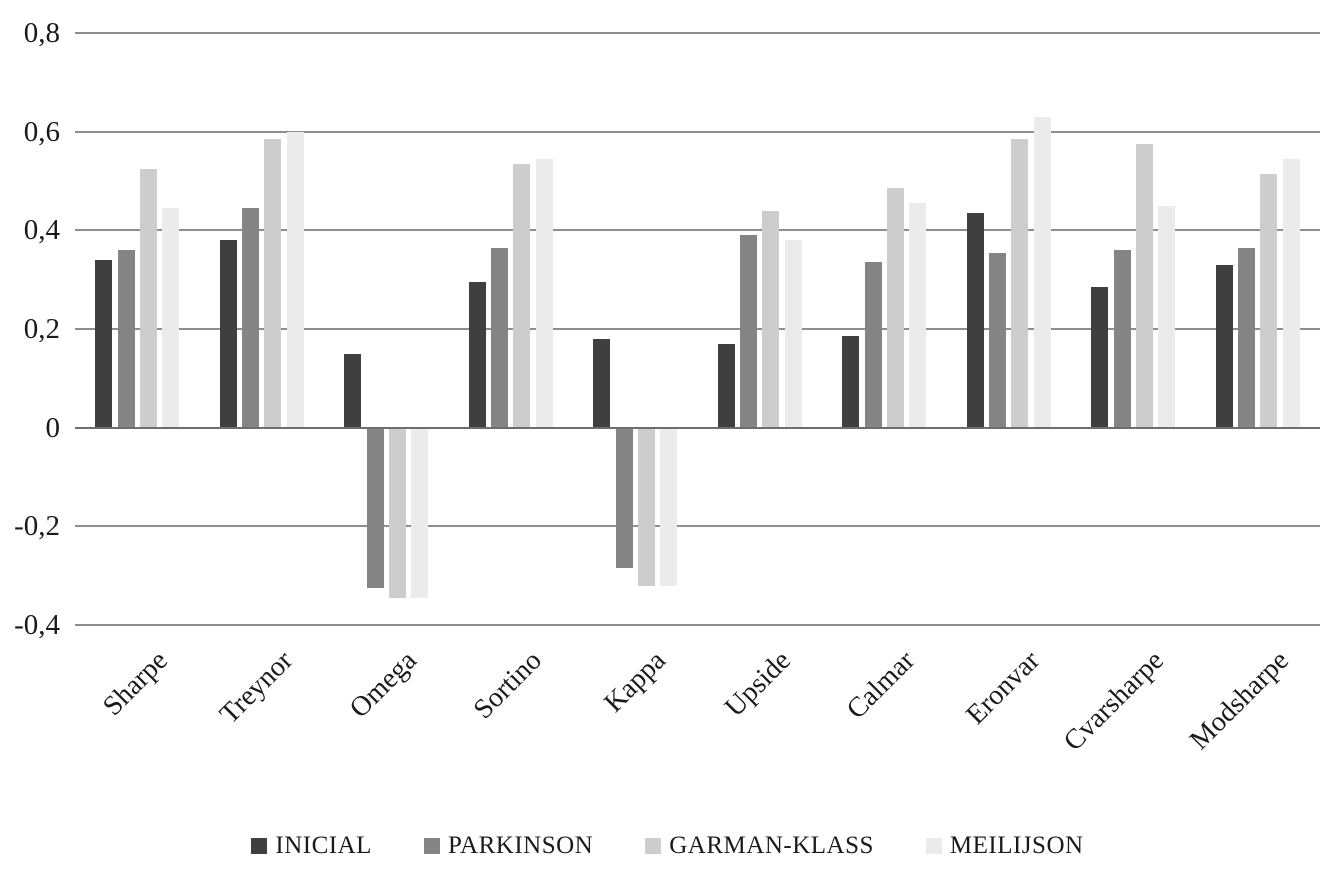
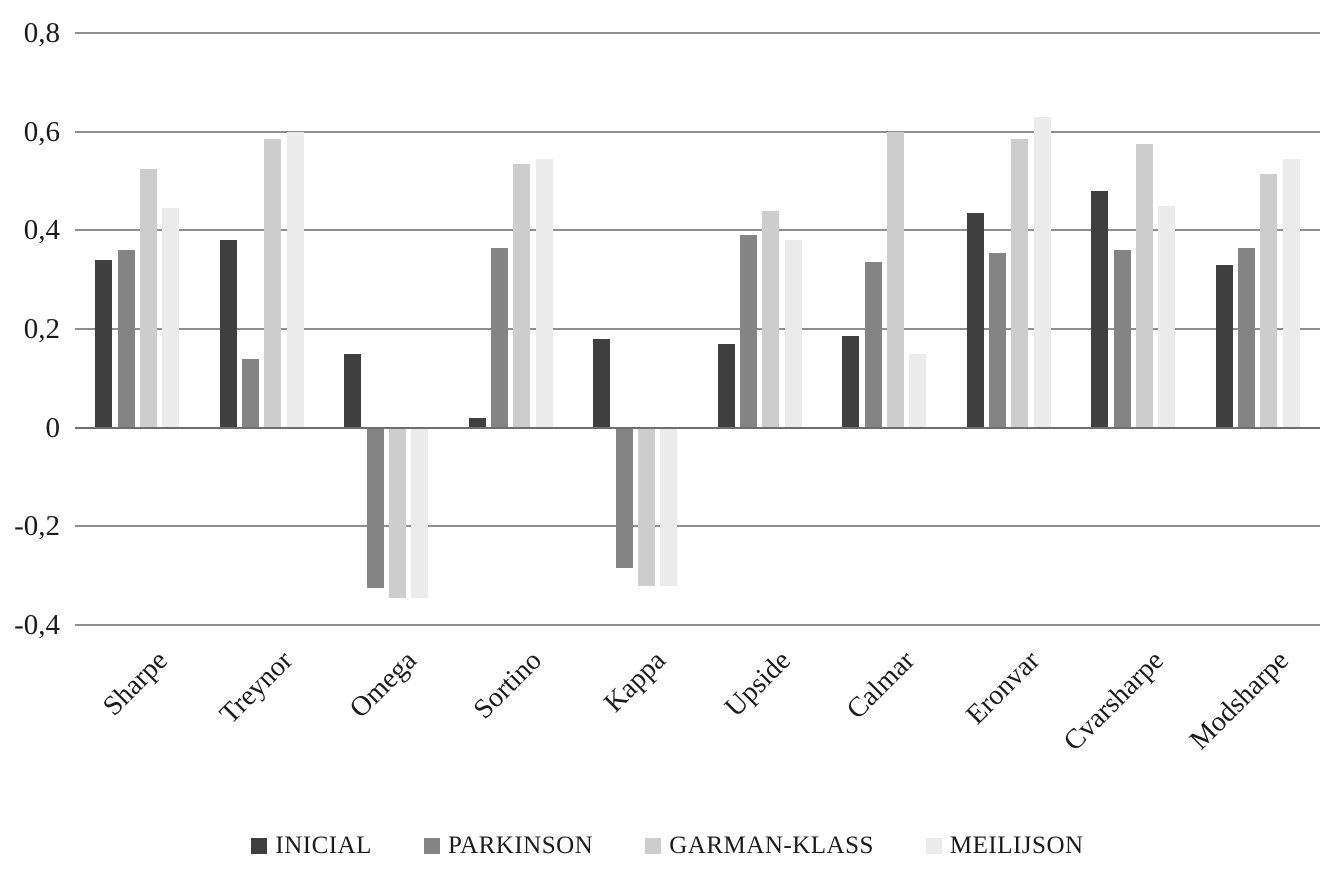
PARKINSON/Treynor: 0,45 -> 0,14
INICIAL/Sortino: 0,29 -> 0,02
GARMAN-KLASS/Calmar: 0,48 -> 0,60
MEILIJSON/Calmar: 0,46 -> 0,15
INICIAL/Cvarsharpe: 0,28 -> 0,48
